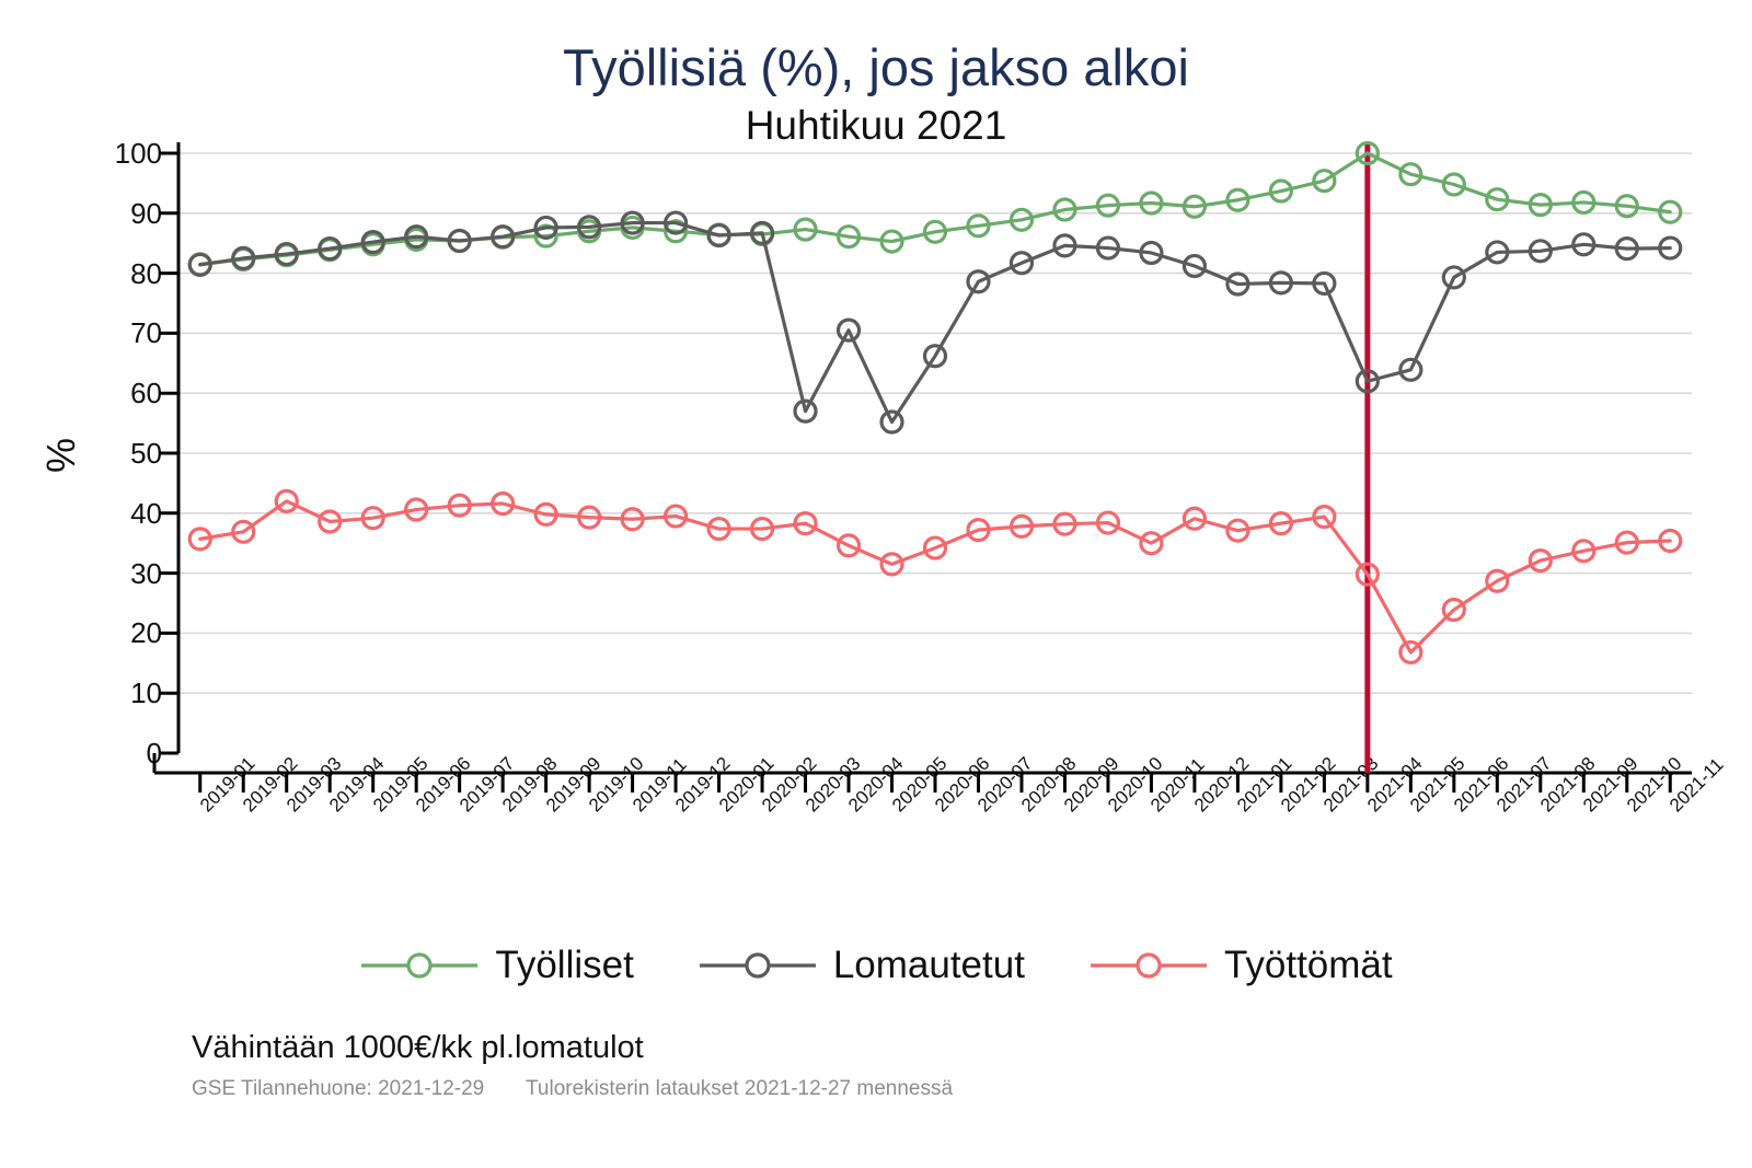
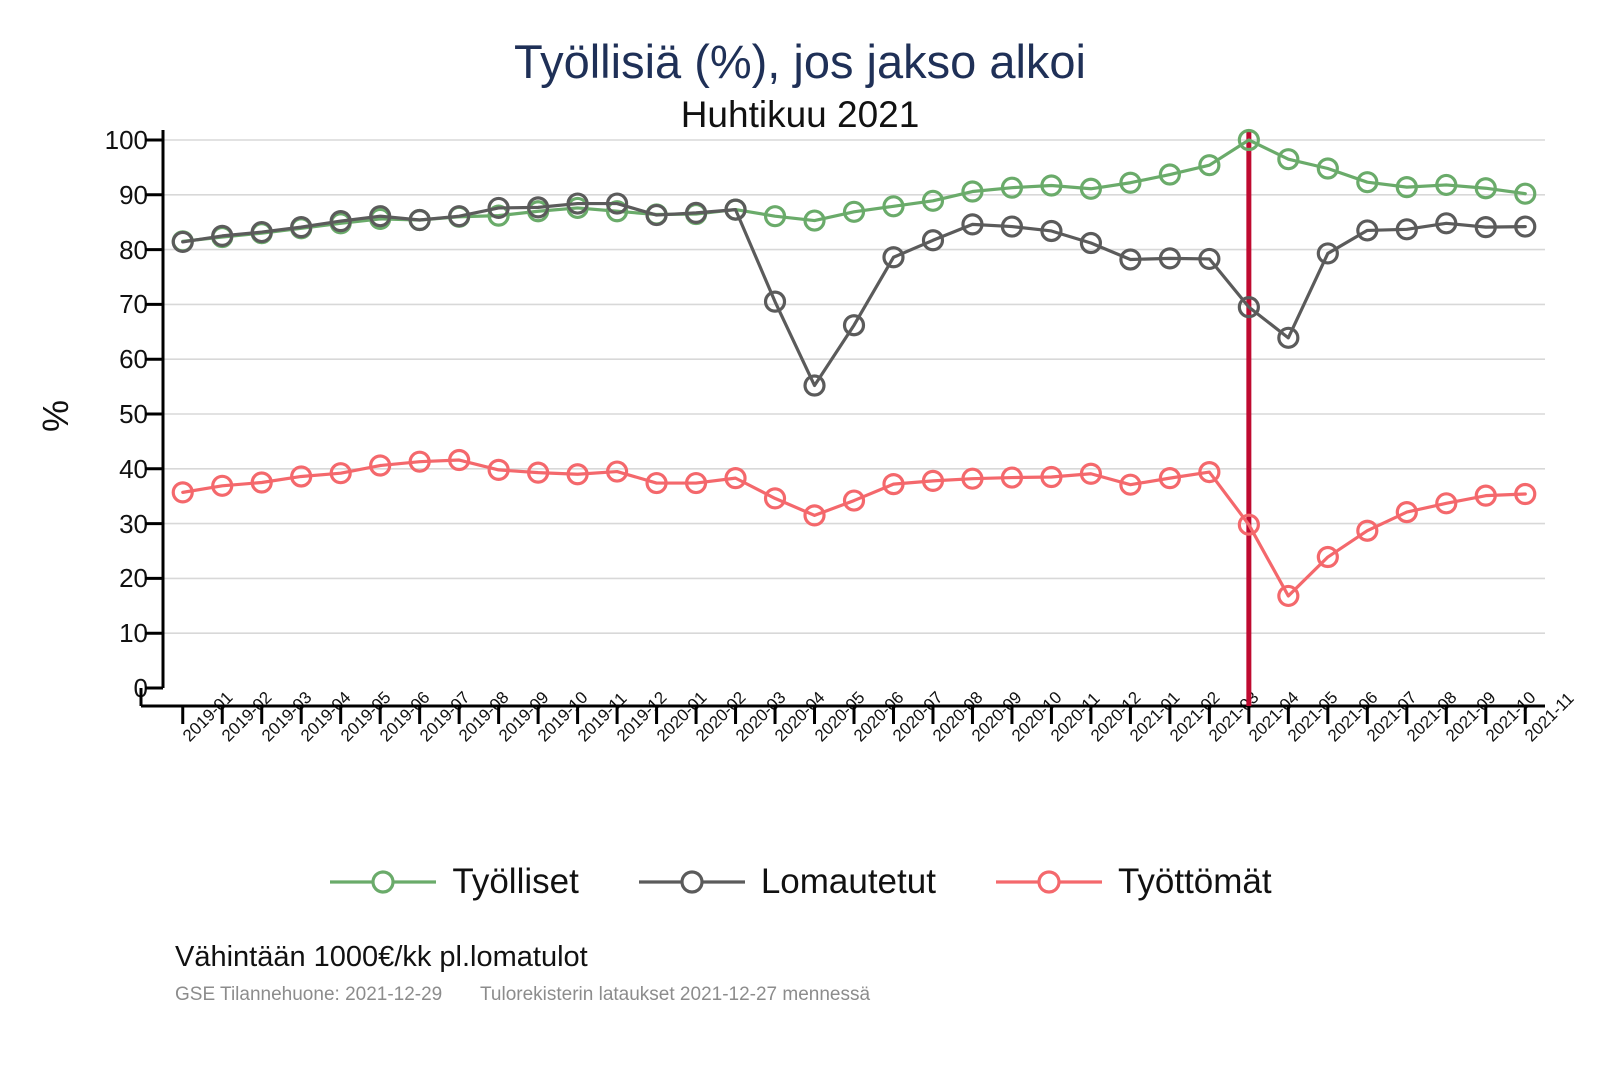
Työttömät/2019-03: 42 -> 38
Lomautetut/2020-03: 57 -> 87
Työttömät/2020-11: 35 -> 38
Lomautetut/2021-04: 62 -> 70
